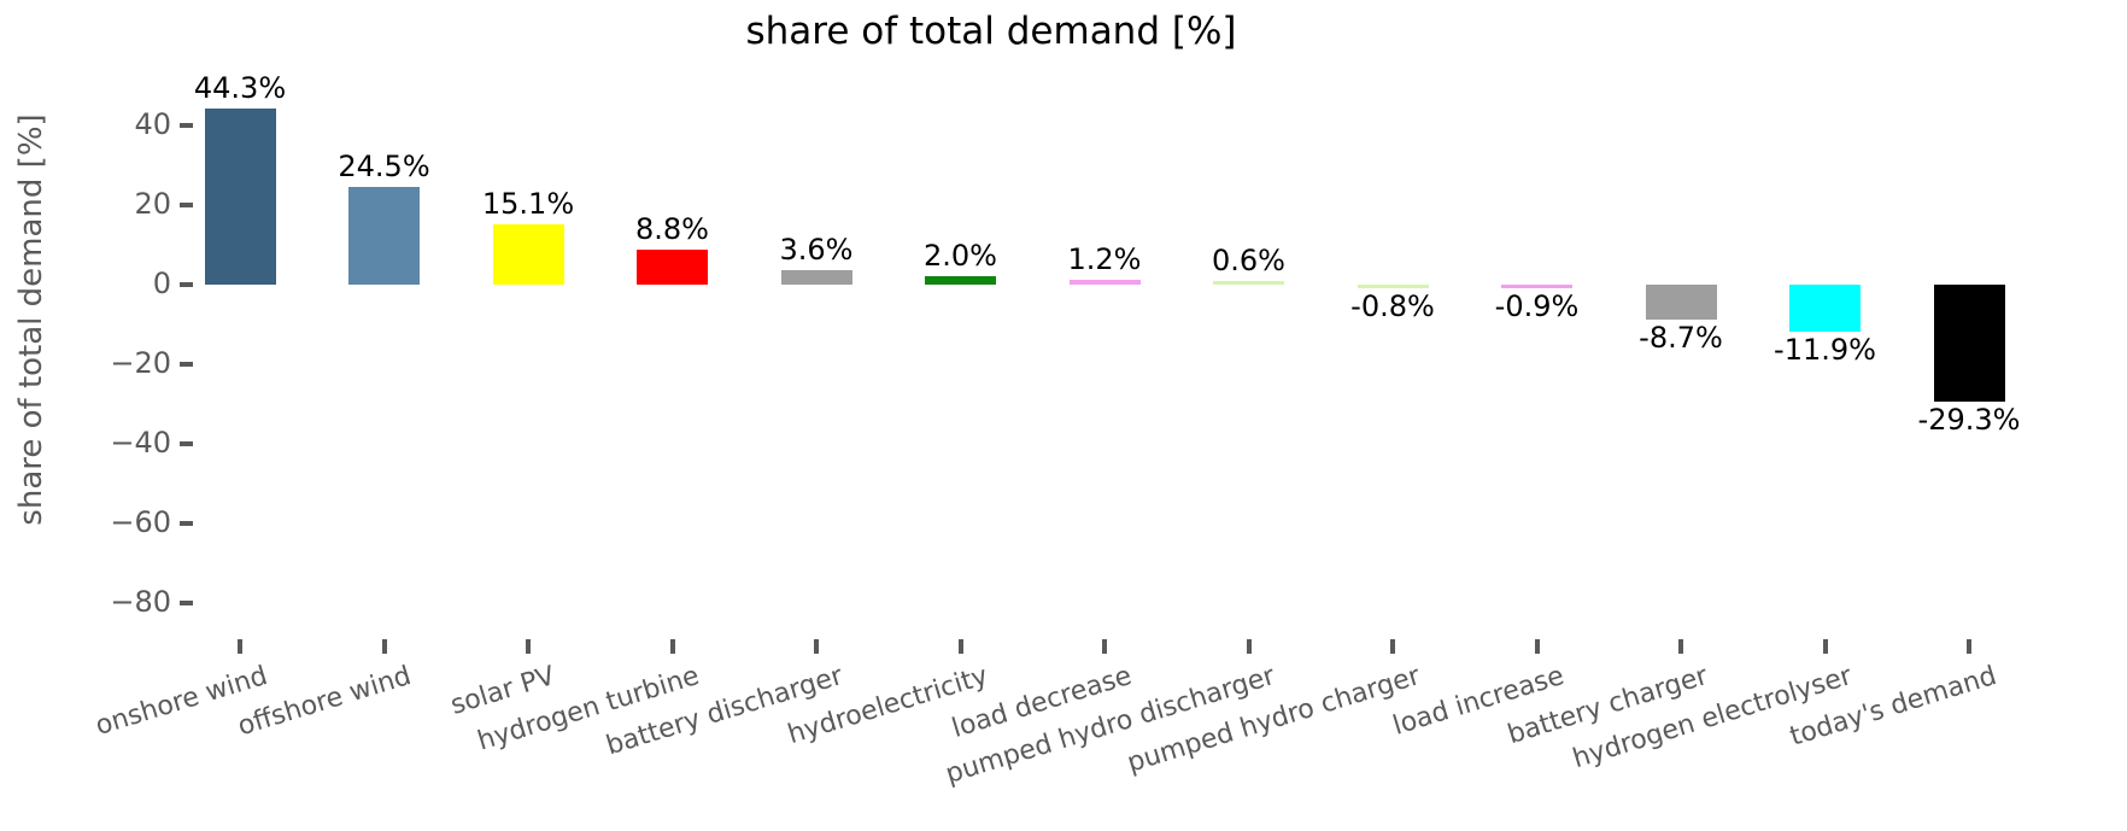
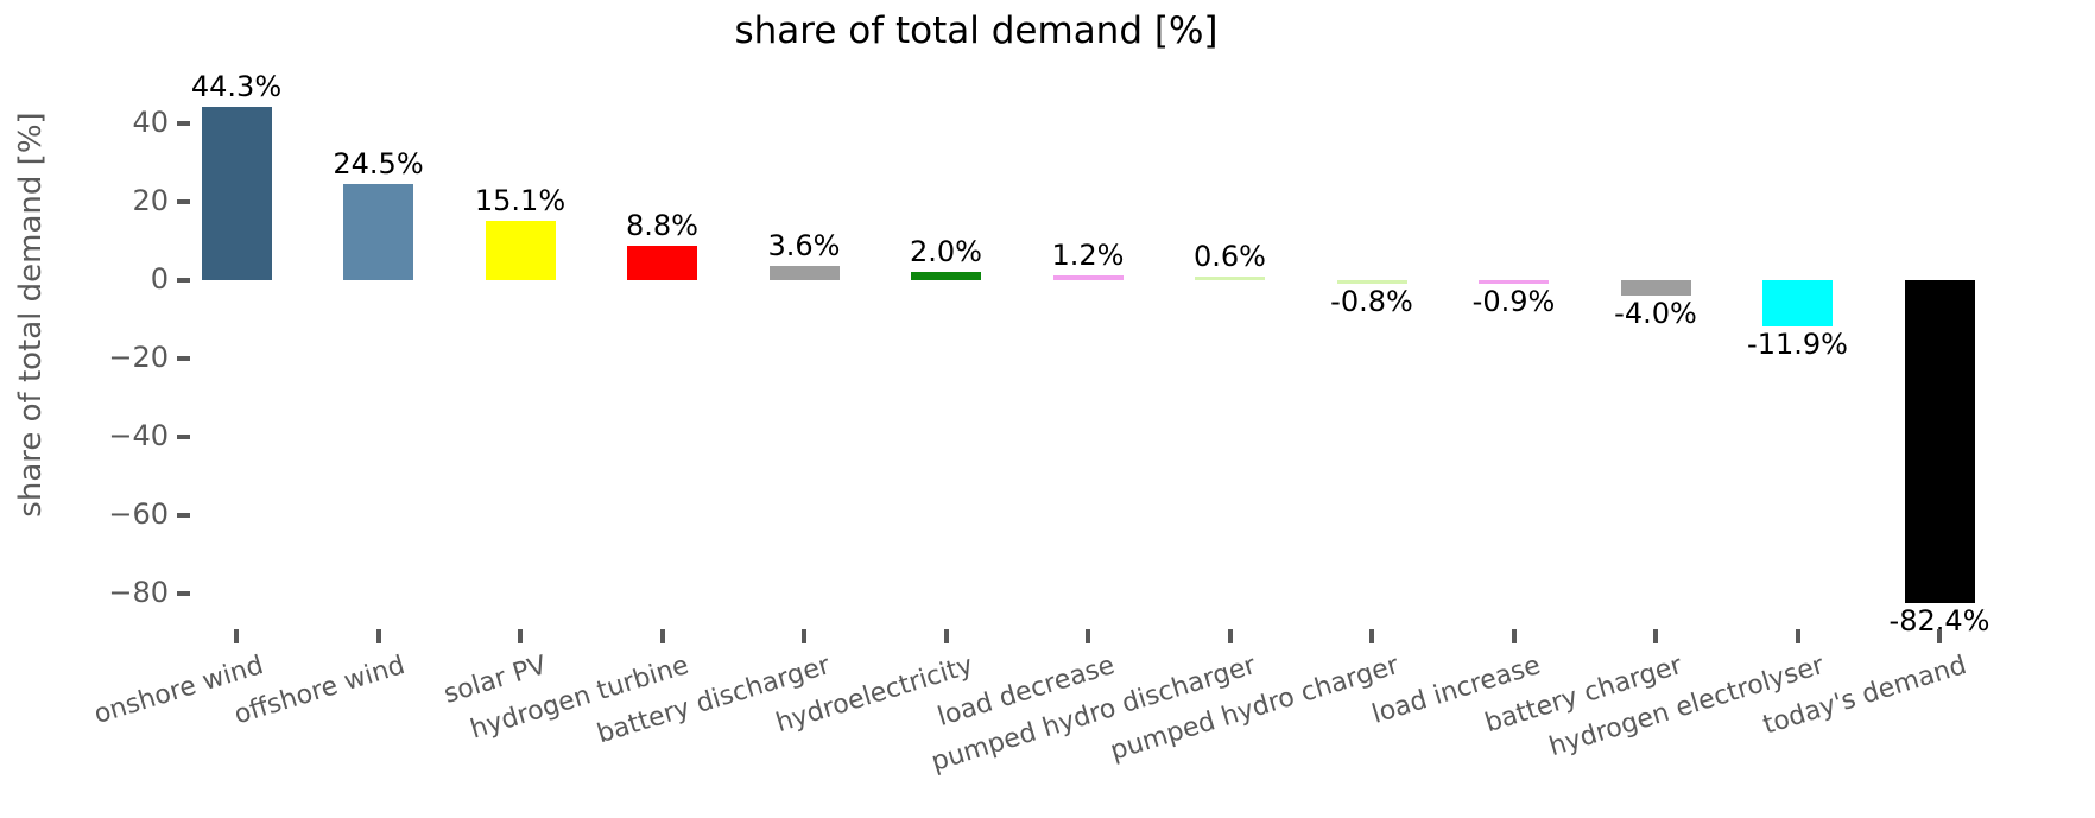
battery charger: -8.7% -> -4.0%
today's demand: -29.3% -> -82.4%
